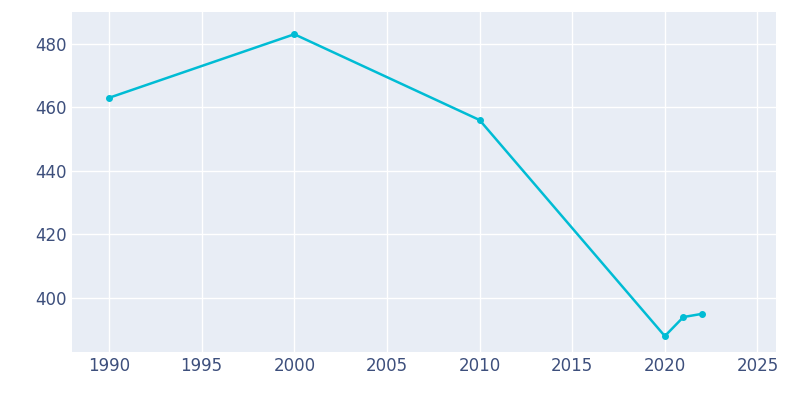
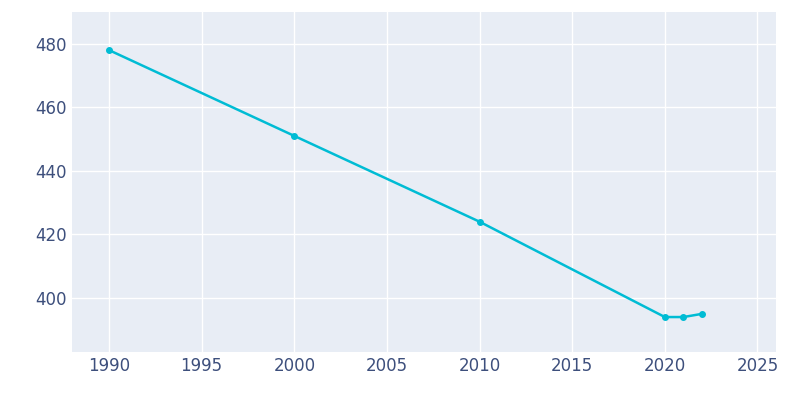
1990: 463 -> 478
2000: 483 -> 451
2010: 456 -> 424
2020: 388 -> 394
